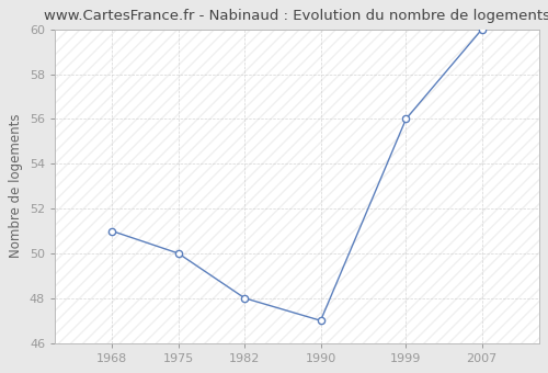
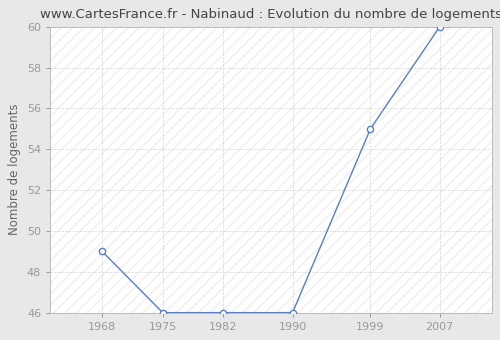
1968: 51 -> 49
1975: 50 -> 46
1982: 48 -> 46
1990: 47 -> 46
1999: 56 -> 55
